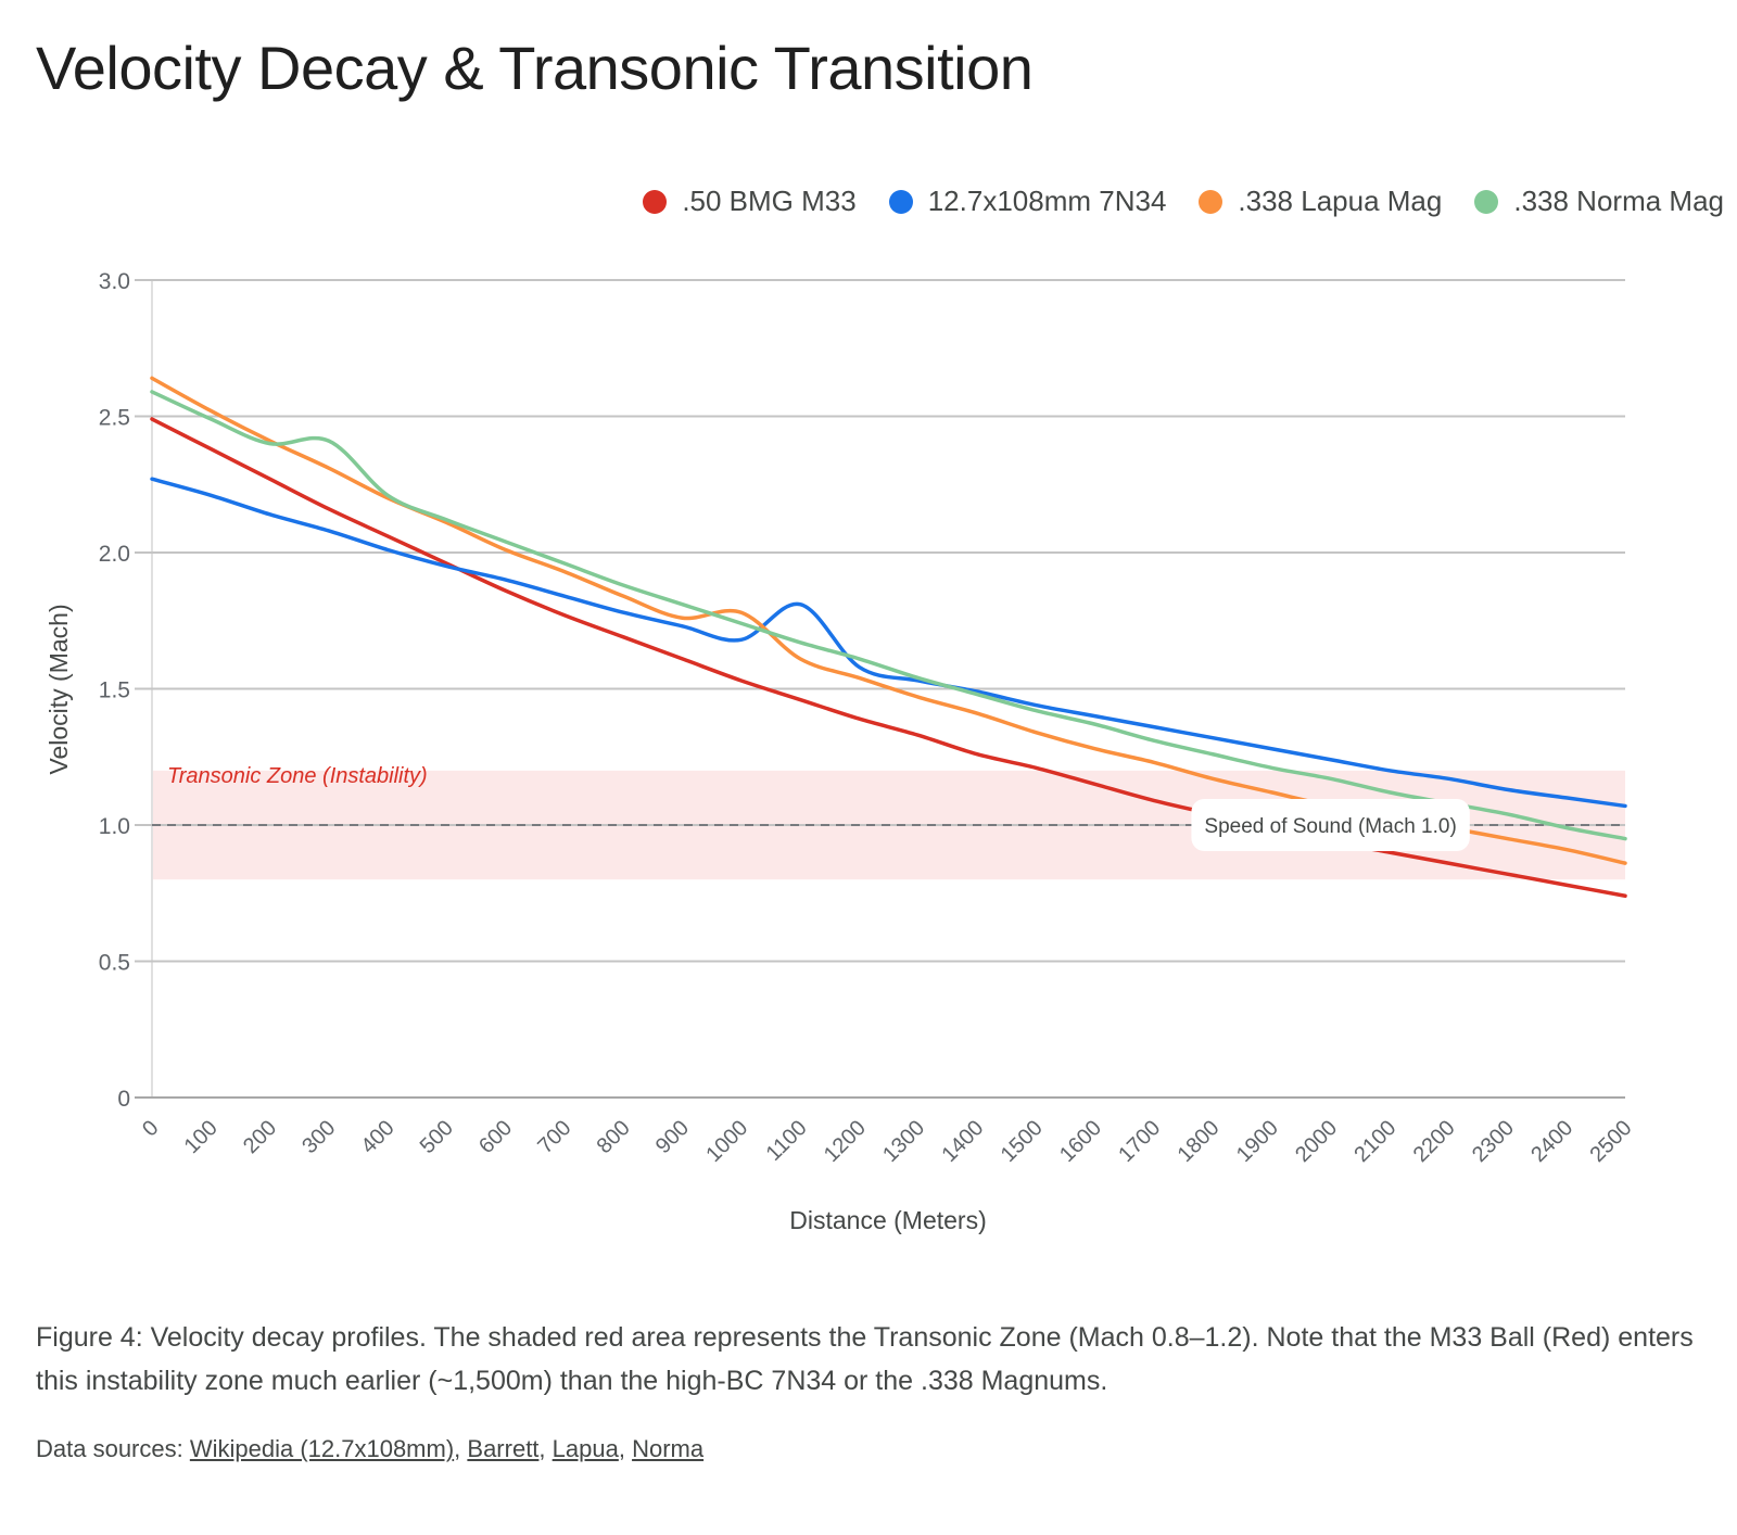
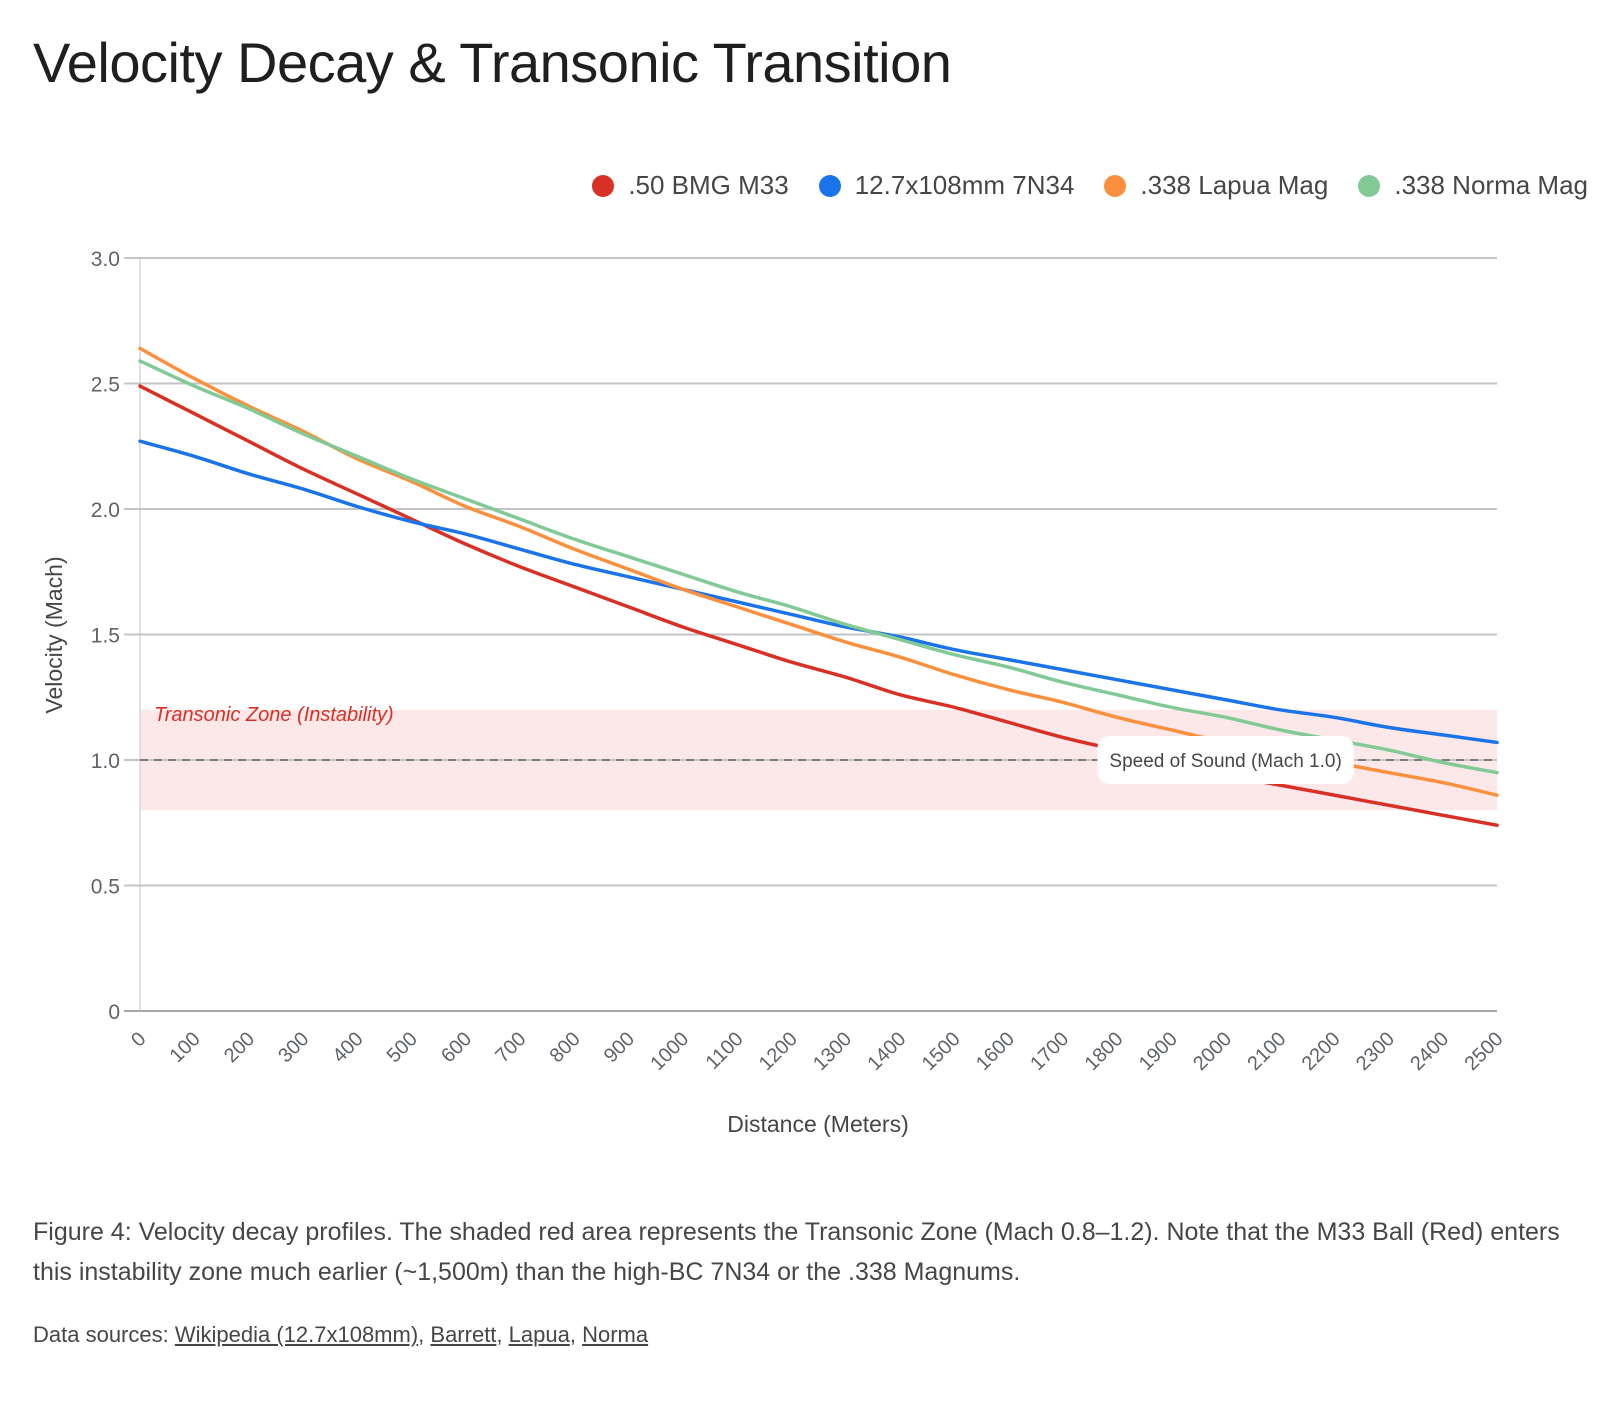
.338 Norma Mag/300: 2.41 -> 2.30
.338 Lapua Mag/1000: 1.78 -> 1.68
12.7x108mm 7N34/1100: 1.81 -> 1.63
